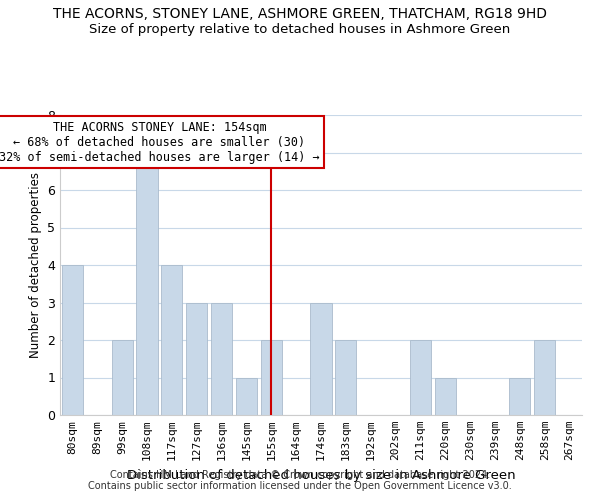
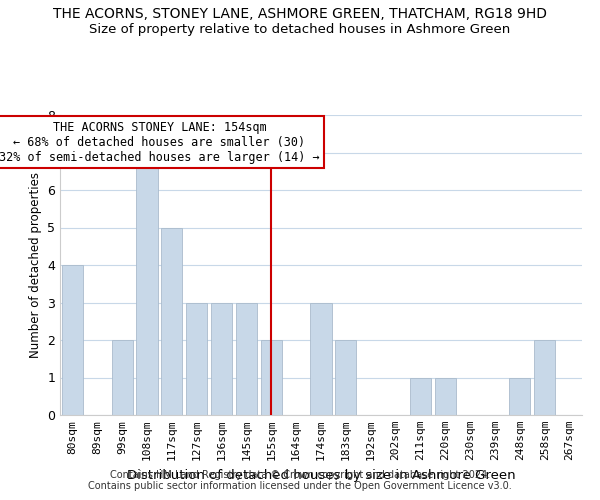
117sqm: 4 -> 5
145sqm: 1 -> 3
211sqm: 2 -> 1
